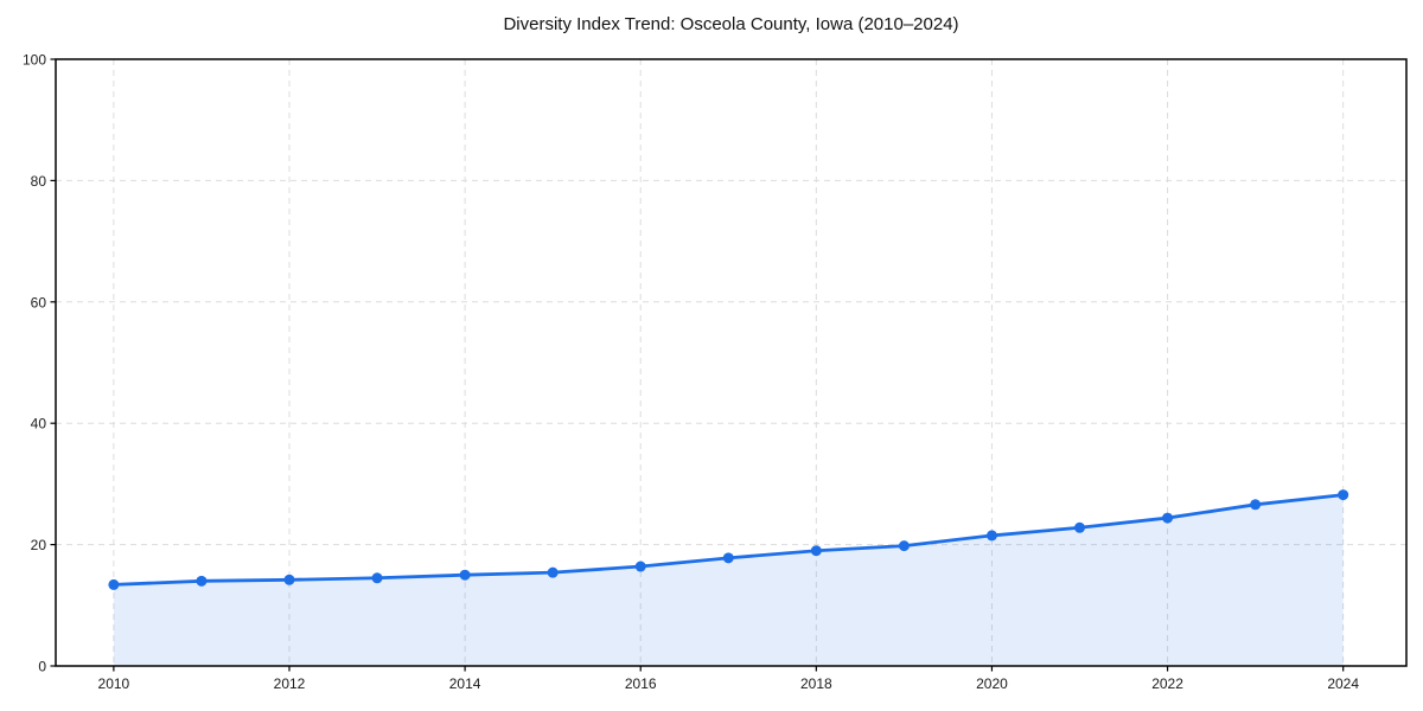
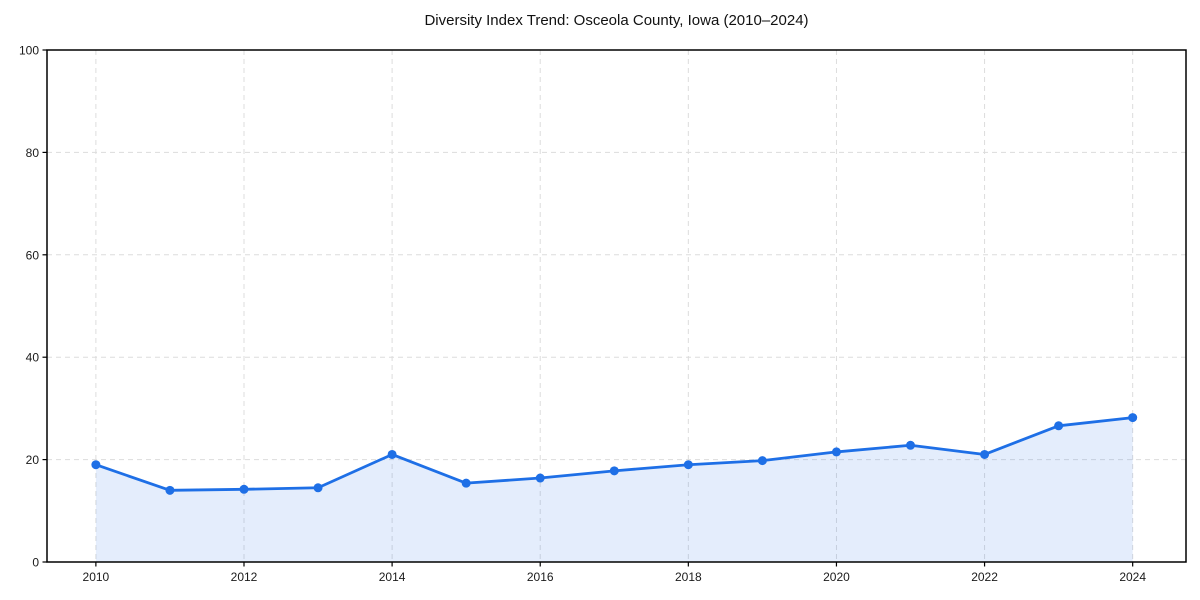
2010: 13 -> 19
2014: 15 -> 21
2022: 24 -> 21
